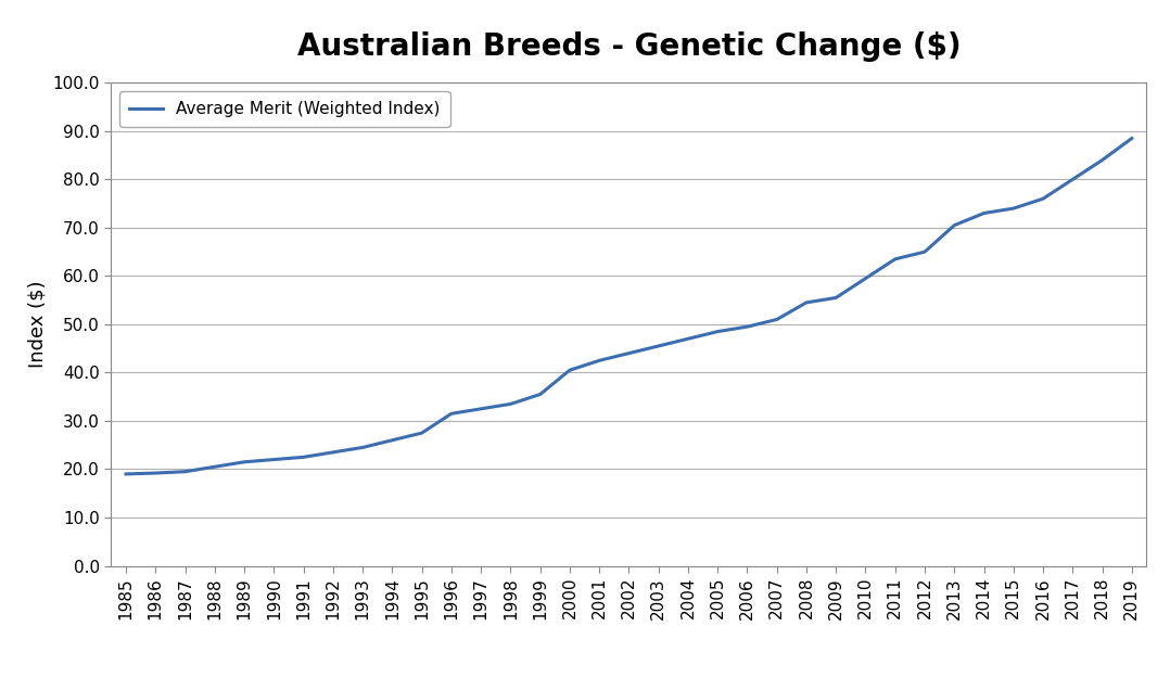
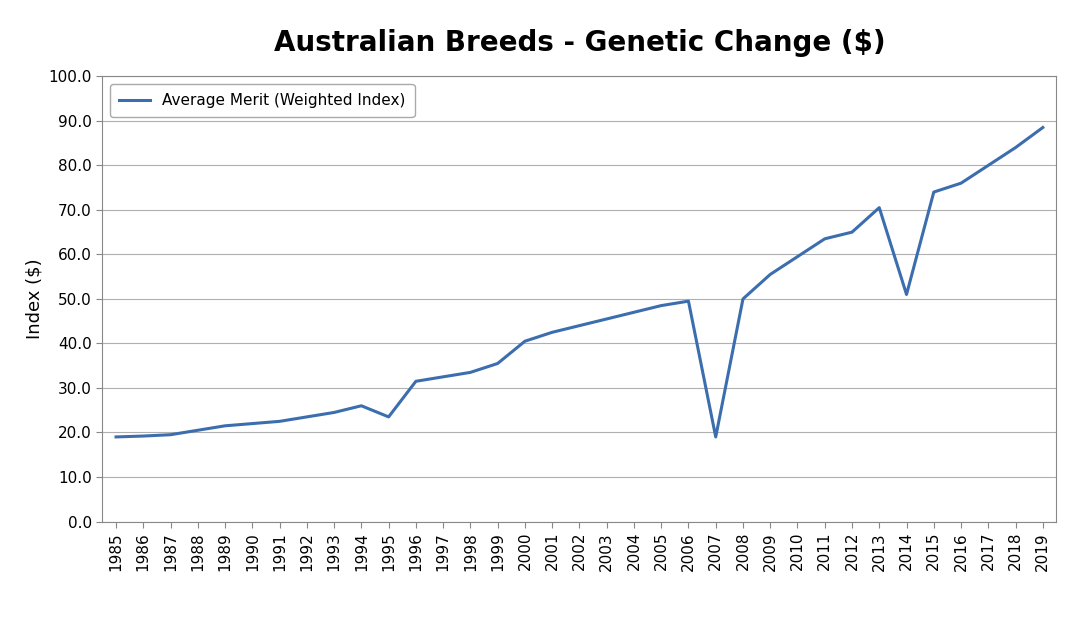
1995: 27.5 -> 23.5
2007: 51.0 -> 19.0
2008: 54.5 -> 50.0
2014: 73.0 -> 51.0
